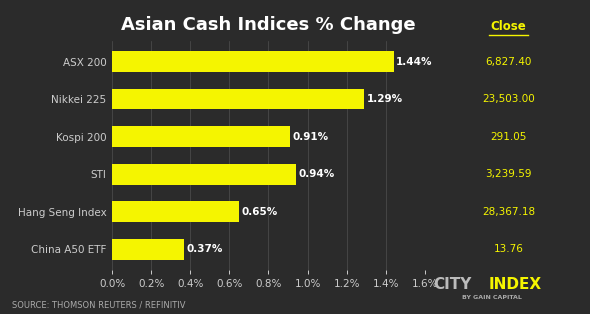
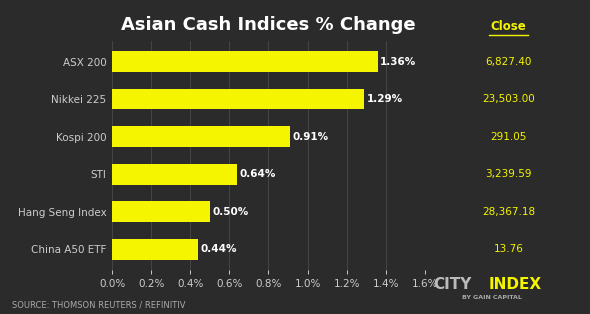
ASX 200: 1.44% -> 1.36%
STI: 0.94% -> 0.64%
Hang Seng Index: 0.65% -> 0.50%
China A50 ETF: 0.37% -> 0.44%
